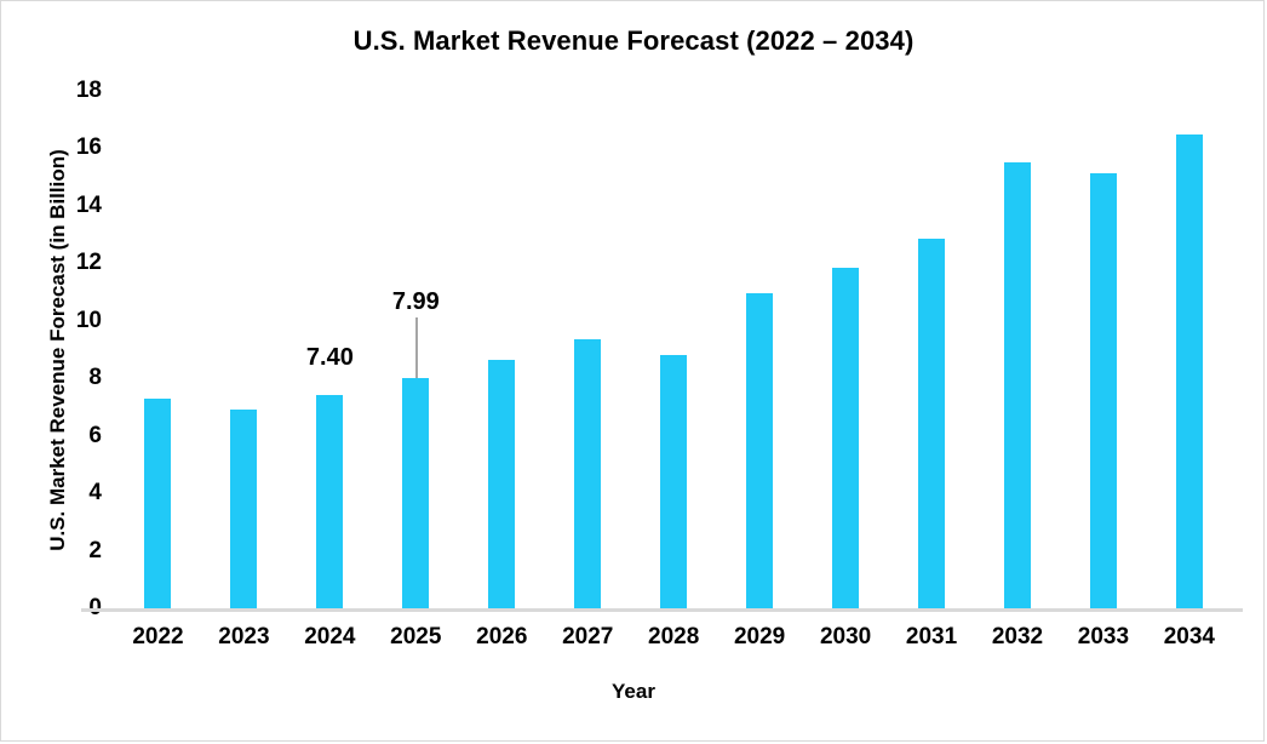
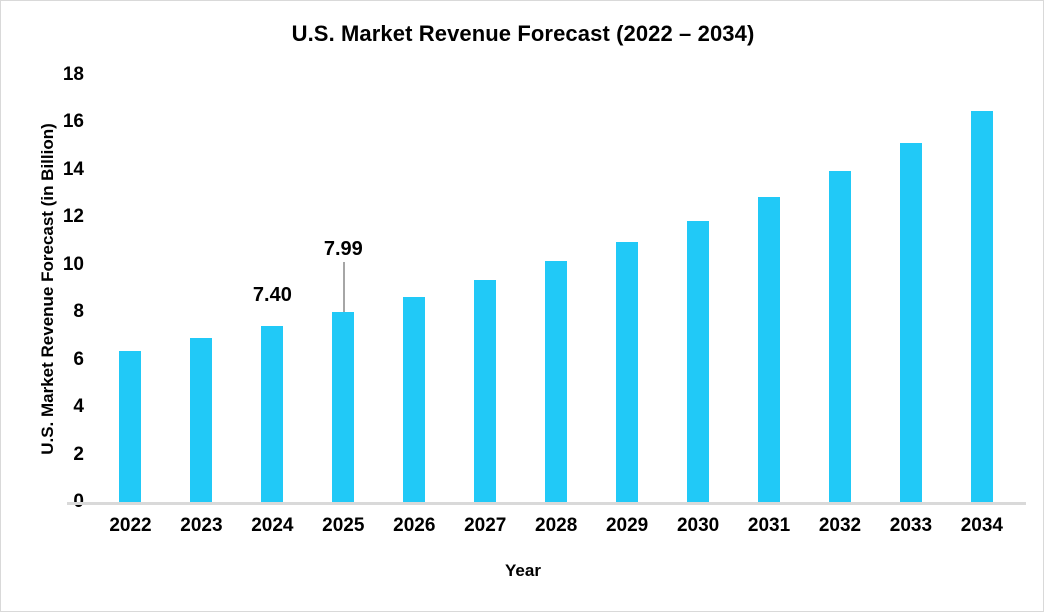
2022: 7.3 -> 6.3
2028: 8.8 -> 10.2
2032: 15.5 -> 13.9
